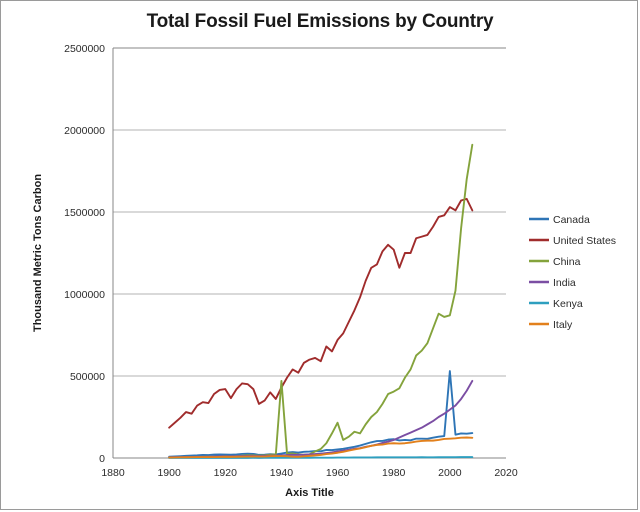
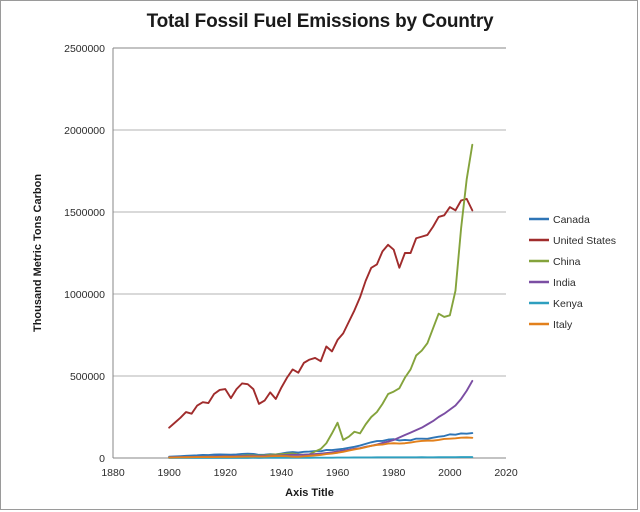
China/1940: 470000 -> 20000
Canada/2000: 530000 -> 140000
